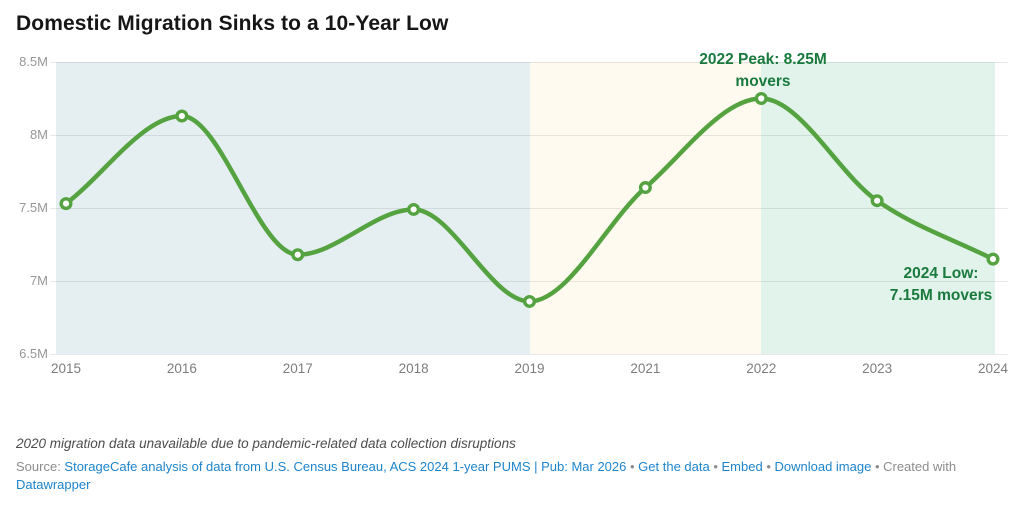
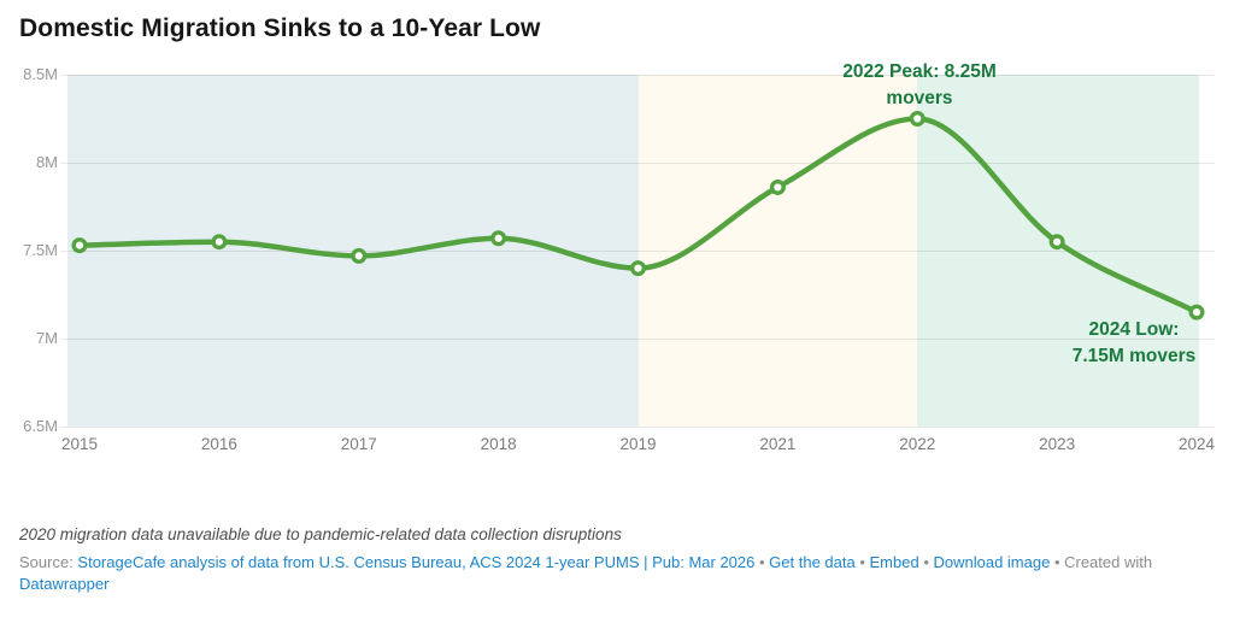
2016: 8.13M -> 7.55M
2017: 7.18M -> 7.47M
2018: 7.49M -> 7.57M
2019: 6.86M -> 7.40M
2021: 7.64M -> 7.86M
